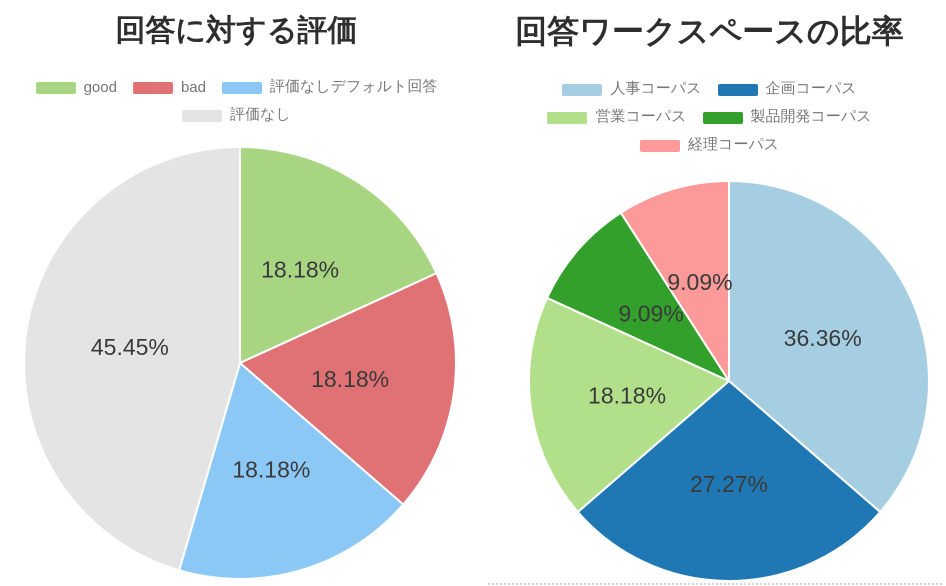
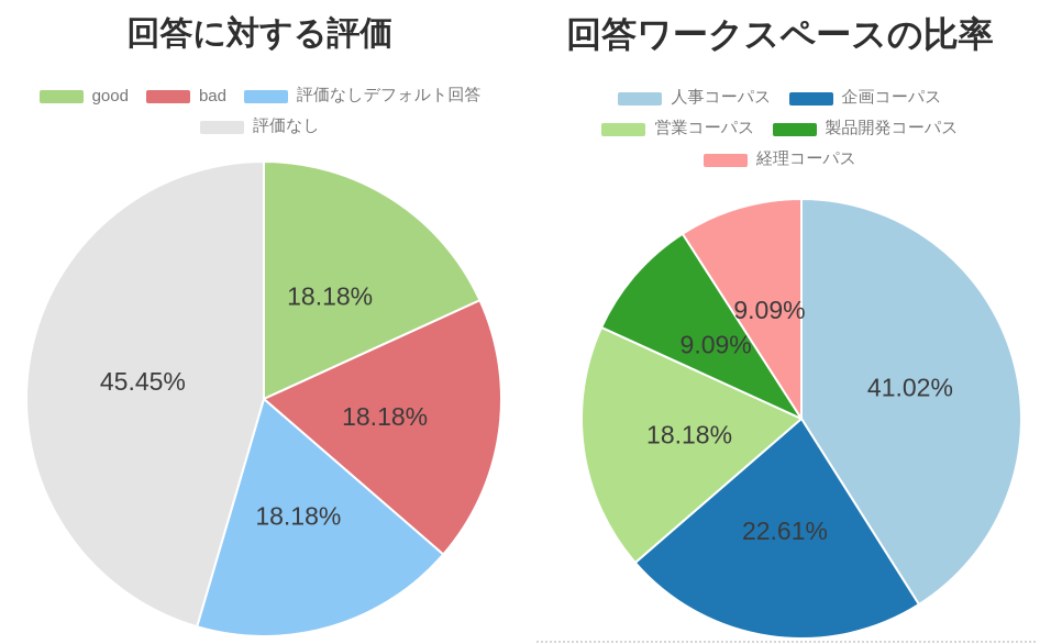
回答ワークスペースの比率/人事コーパス: 36.36% -> 41.02%
回答ワークスペースの比率/企画コーパス: 27.27% -> 22.61%
